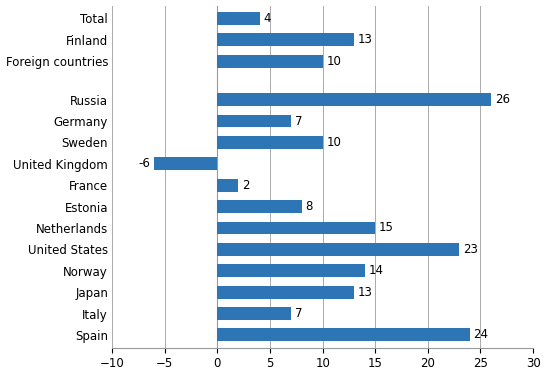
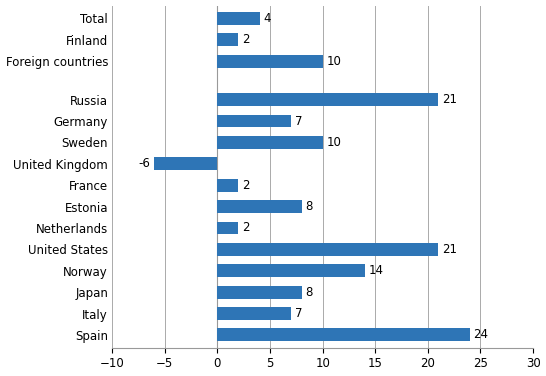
Finland: 13 -> 2
Russia: 26 -> 21
Netherlands: 15 -> 2
United States: 23 -> 21
Japan: 13 -> 8
